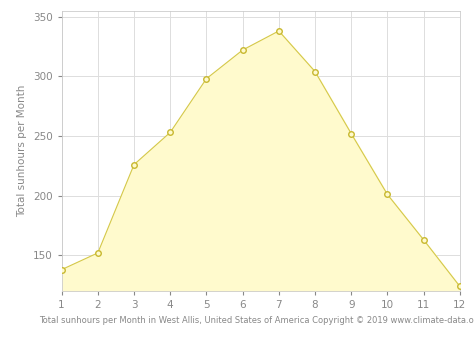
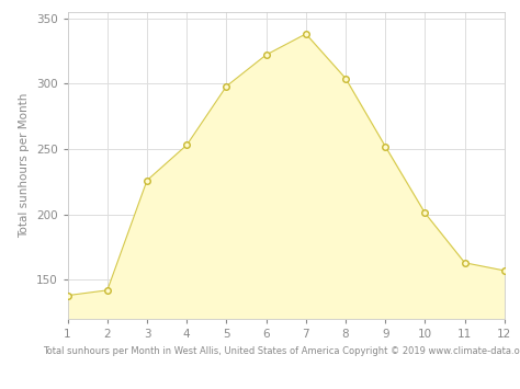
2: 152 -> 142
12: 124 -> 157
